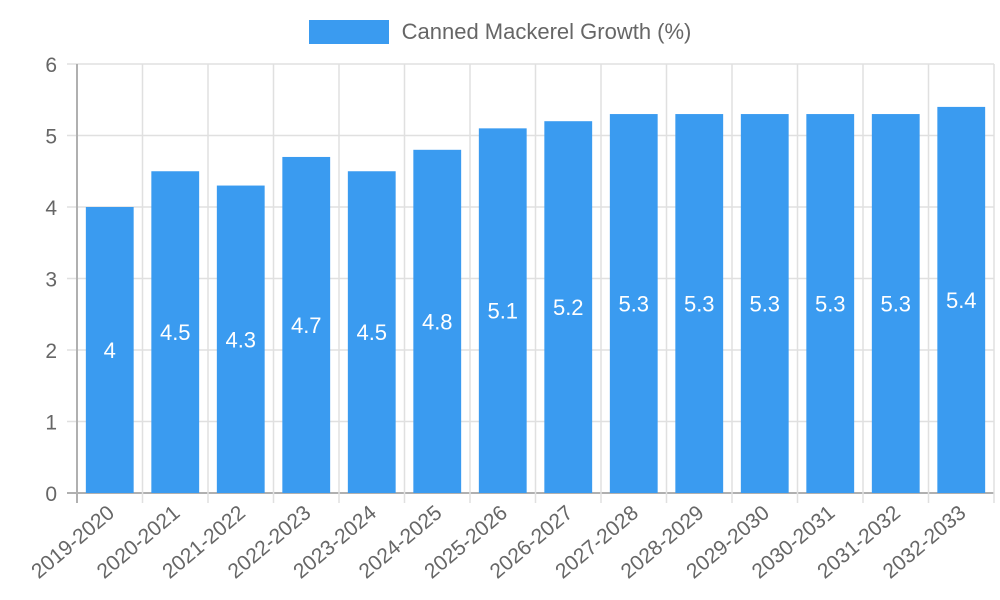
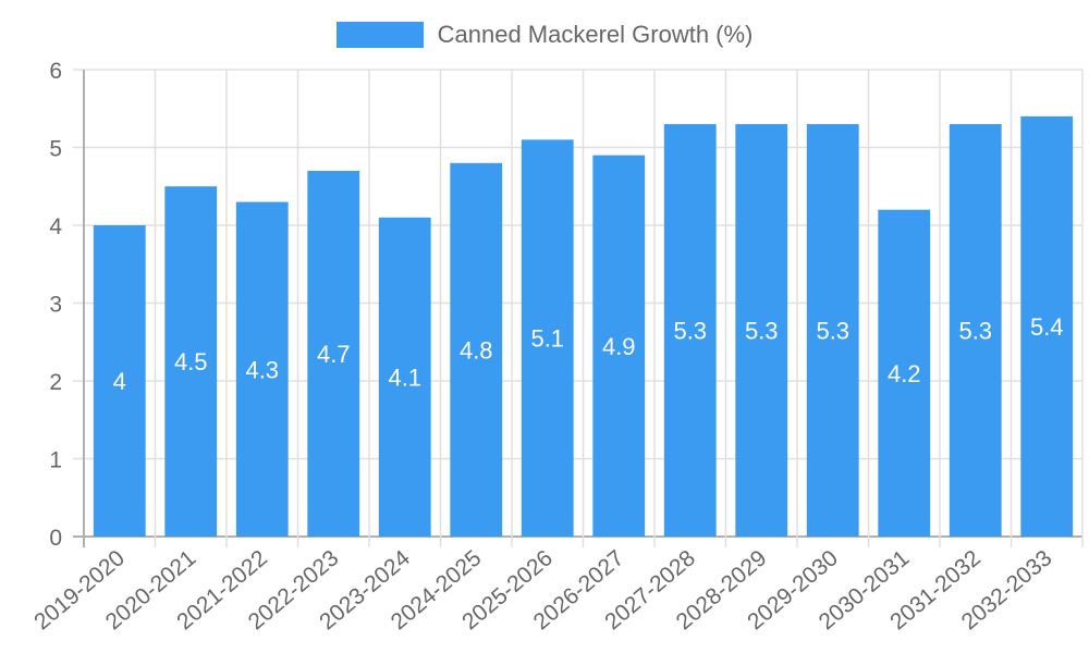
2023-2024: 4.5 -> 4.1
2026-2027: 5.2 -> 4.9
2030-2031: 5.3 -> 4.2
